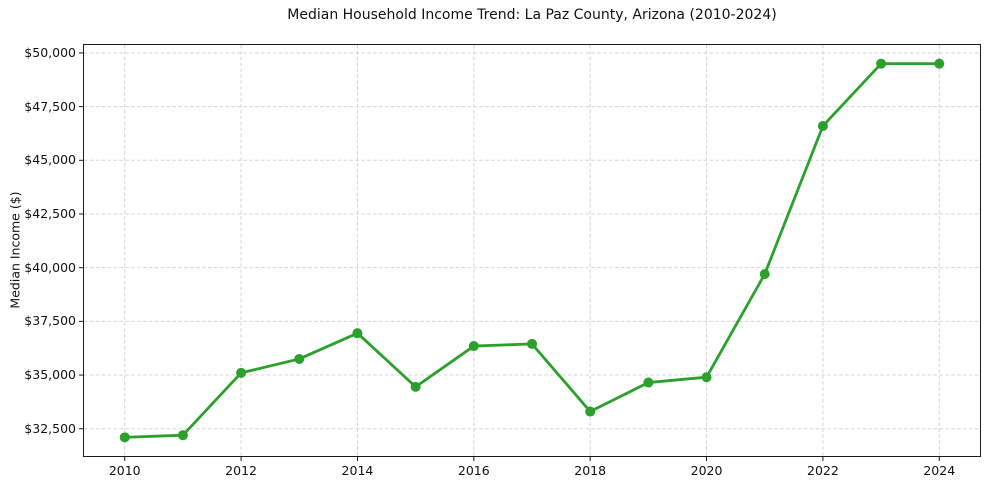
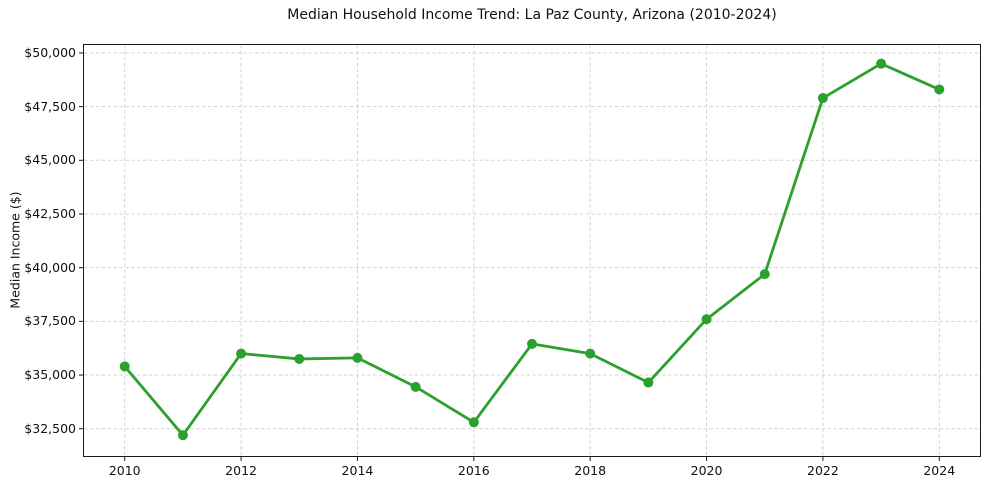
2010: $32100 -> $35400
2012: $35100 -> $36000
2014: $37000 -> $35800
2016: $36400 -> $32800
2018: $33300 -> $36000
2020: $34900 -> $37600
2022: $46600 -> $47900
2024: $49500 -> $48300
